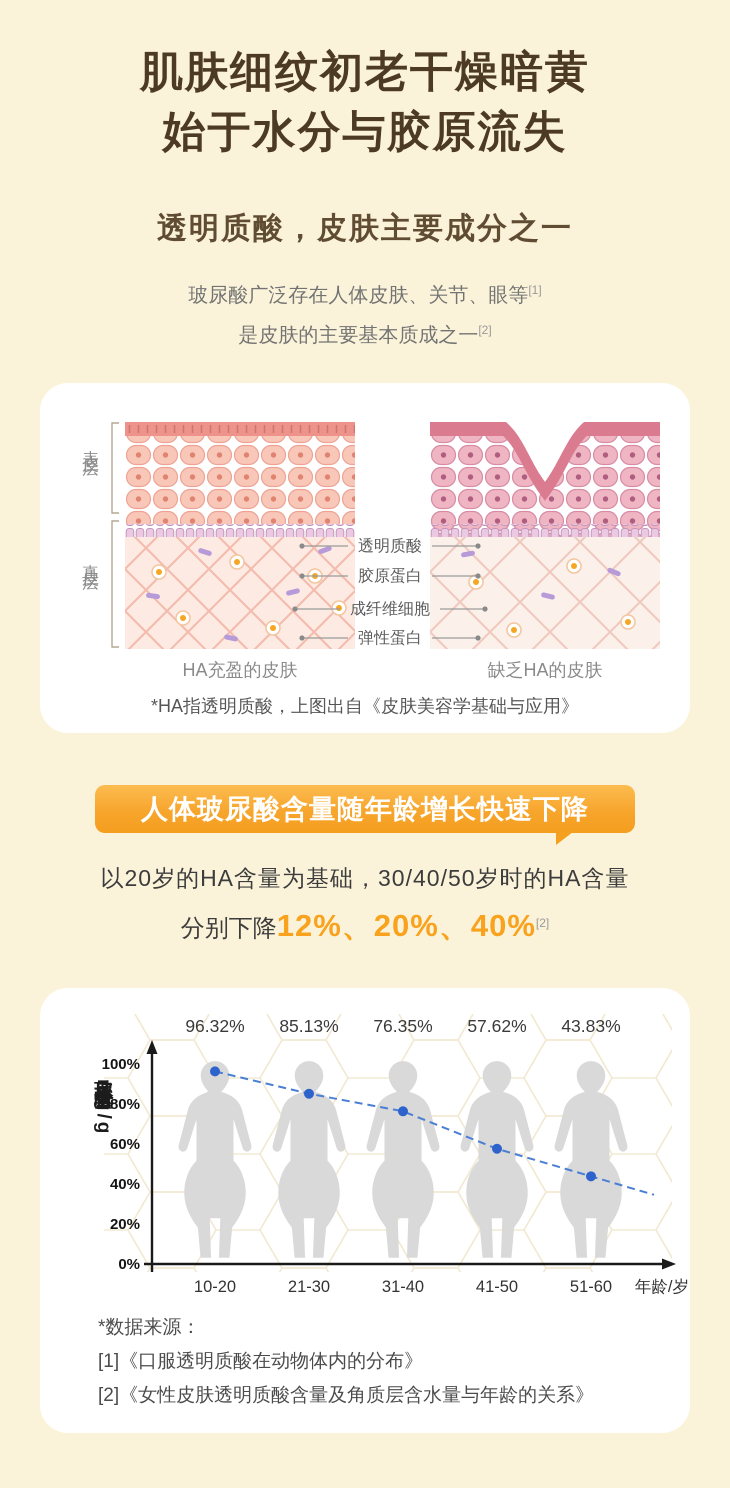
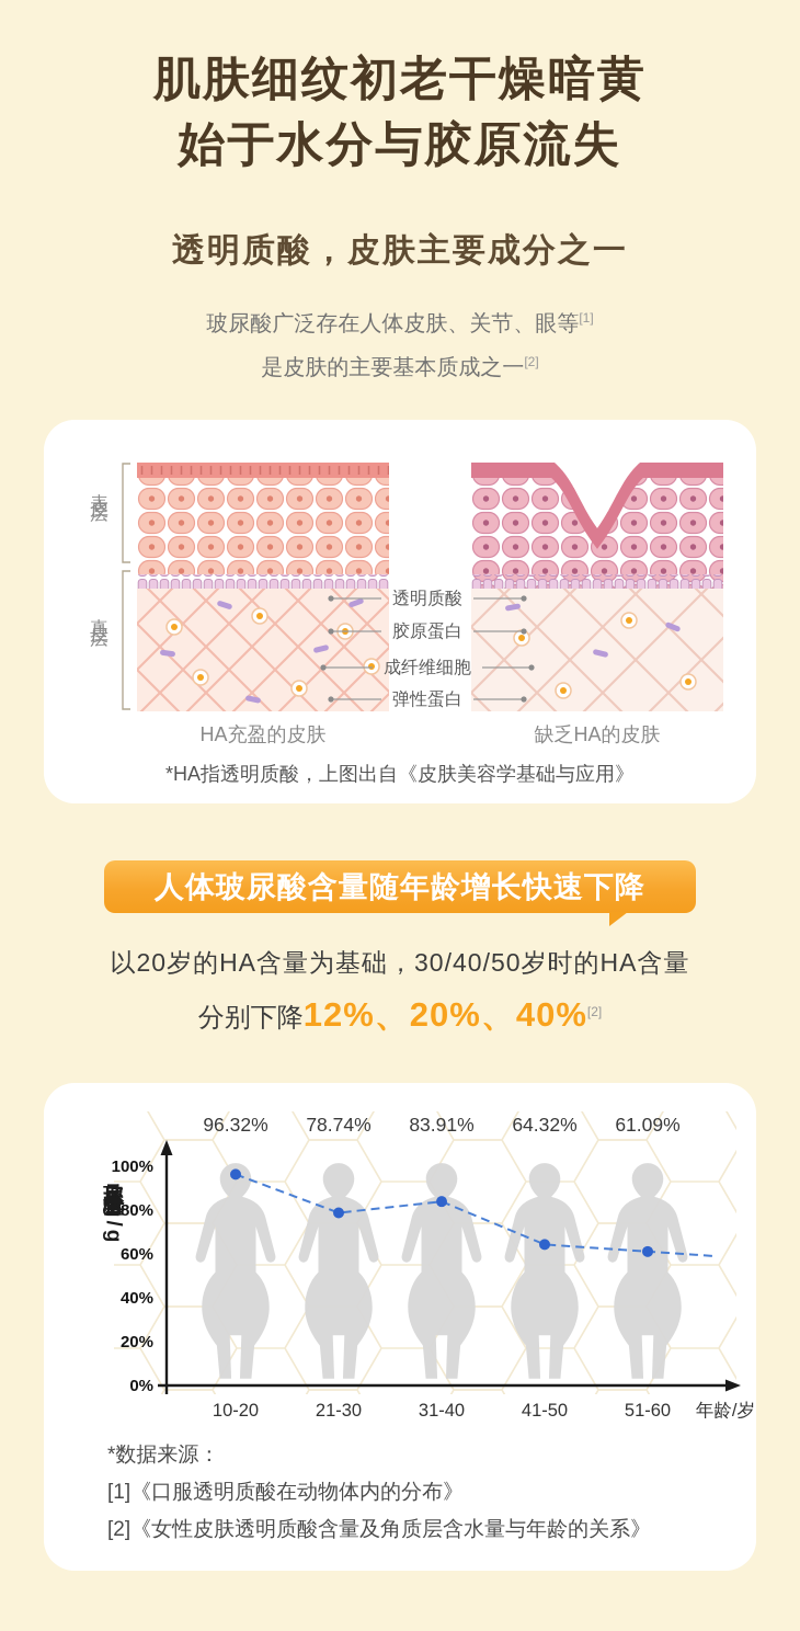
21-30: 85.13% -> 78.74%
31-40: 76.35% -> 83.91%
41-50: 57.62% -> 64.32%
51-60: 43.83% -> 61.09%
